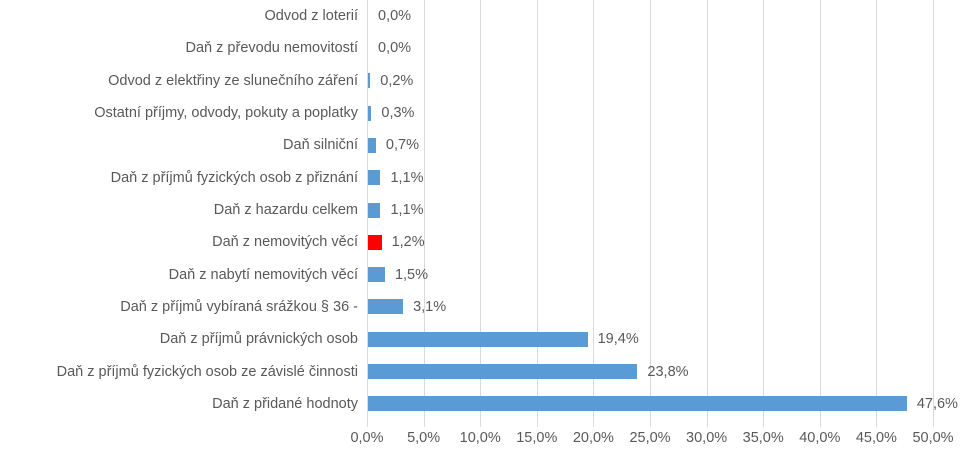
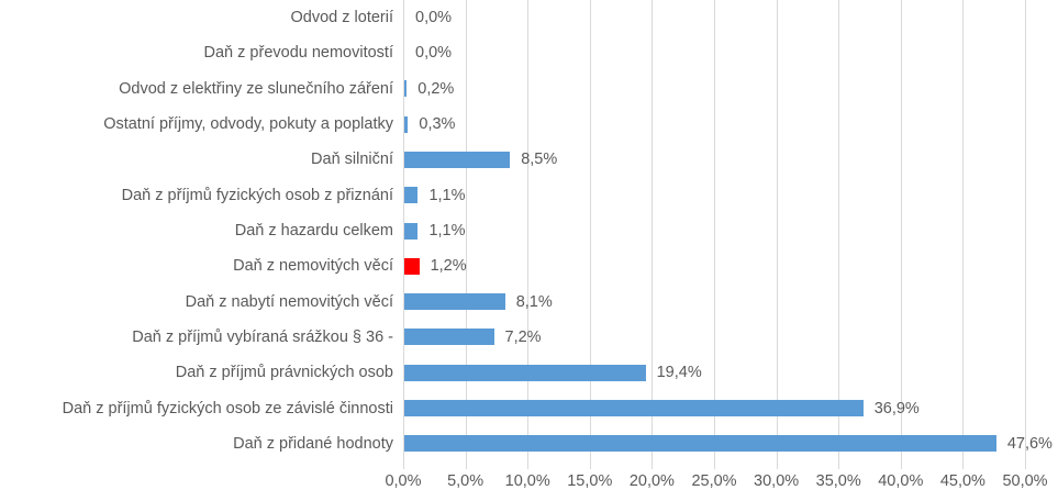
Daň silniční: 0,7% -> 8,5%
Daň z nabytí nemovitých věcí: 1,5% -> 8,1%
Daň z příjmů vybíraná srážkou § 36 -: 3,1% -> 7,2%
Daň z příjmů fyzických osob ze závislé činnosti: 23,8% -> 36,9%
